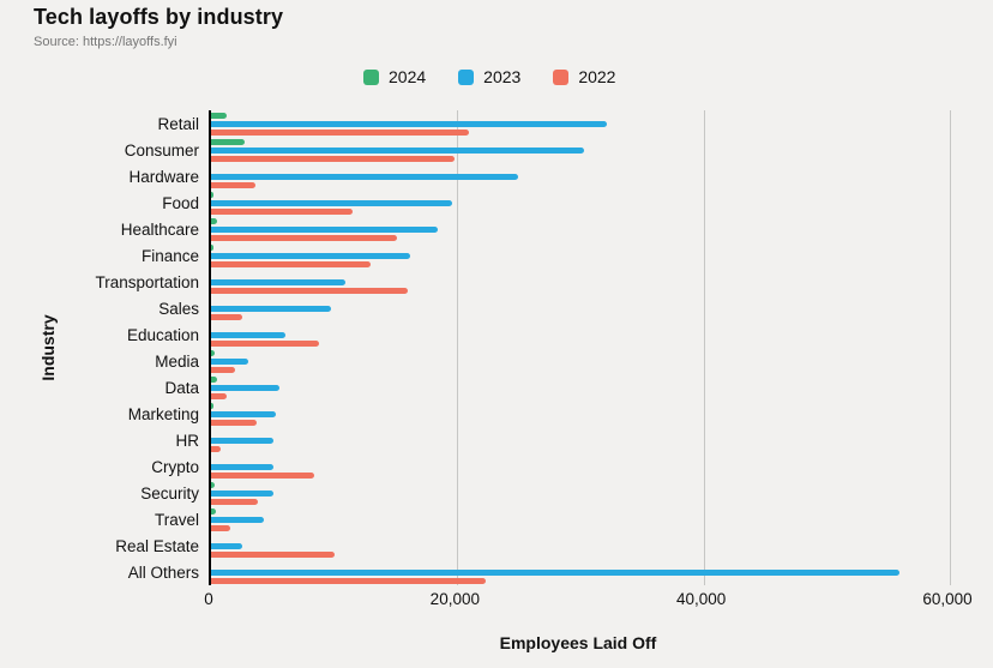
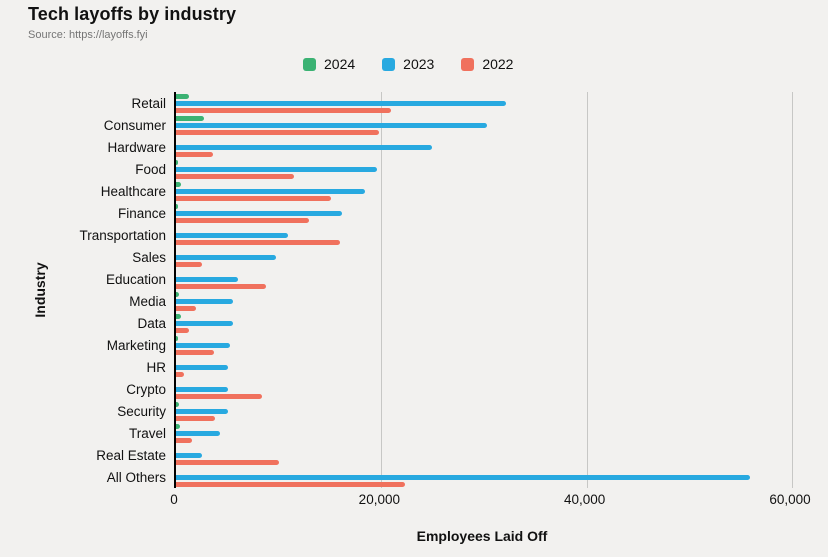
2023/Media: 3000 -> 6000
